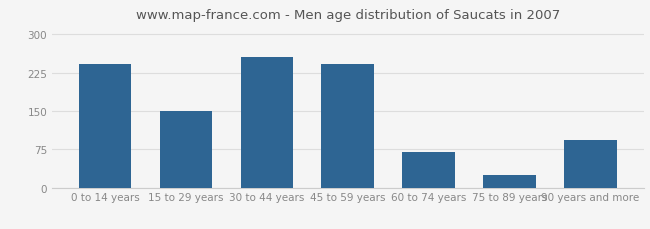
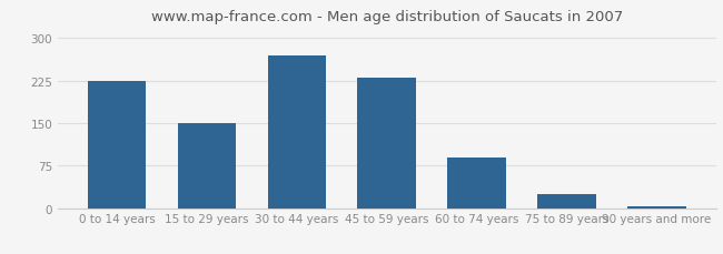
0 to 14 years: 242 -> 225
30 to 44 years: 256 -> 270
45 to 59 years: 242 -> 230
60 to 74 years: 70 -> 90
90 years and more: 94 -> 3
